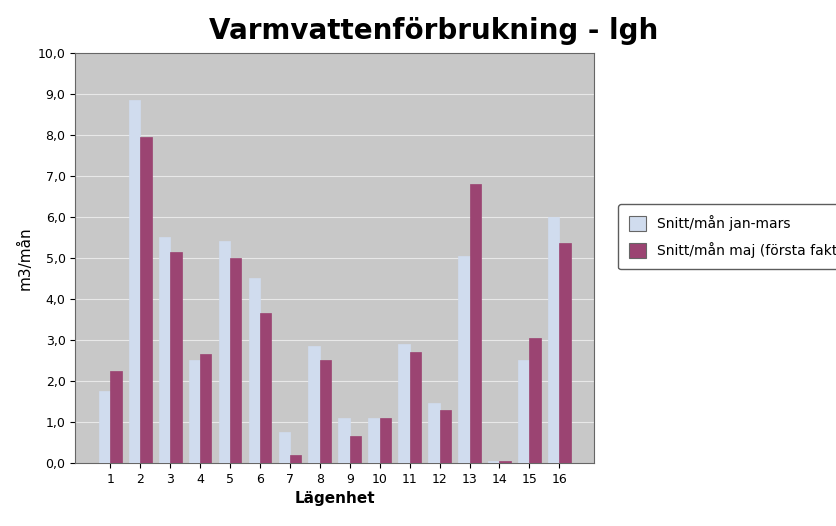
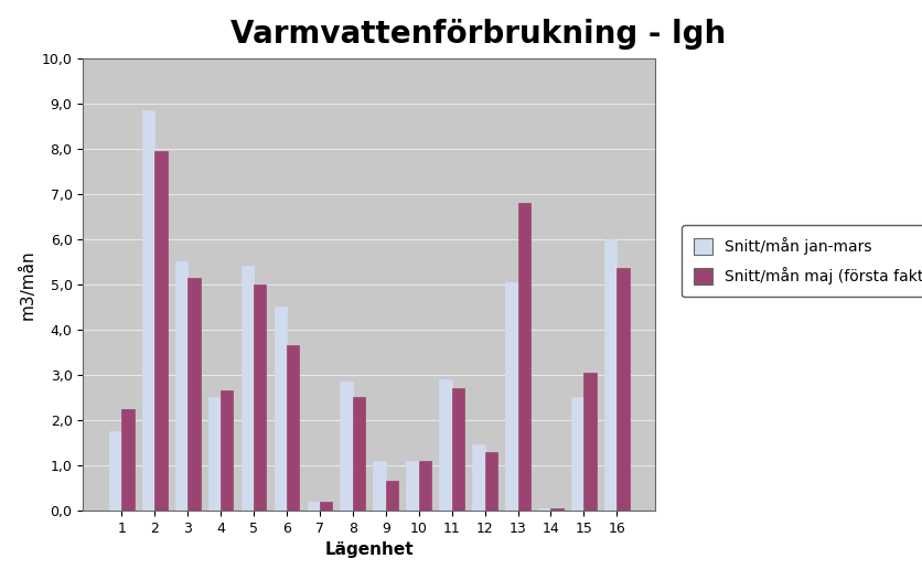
Snitt/mån jan-mars/7: 0,75 -> 0,20
